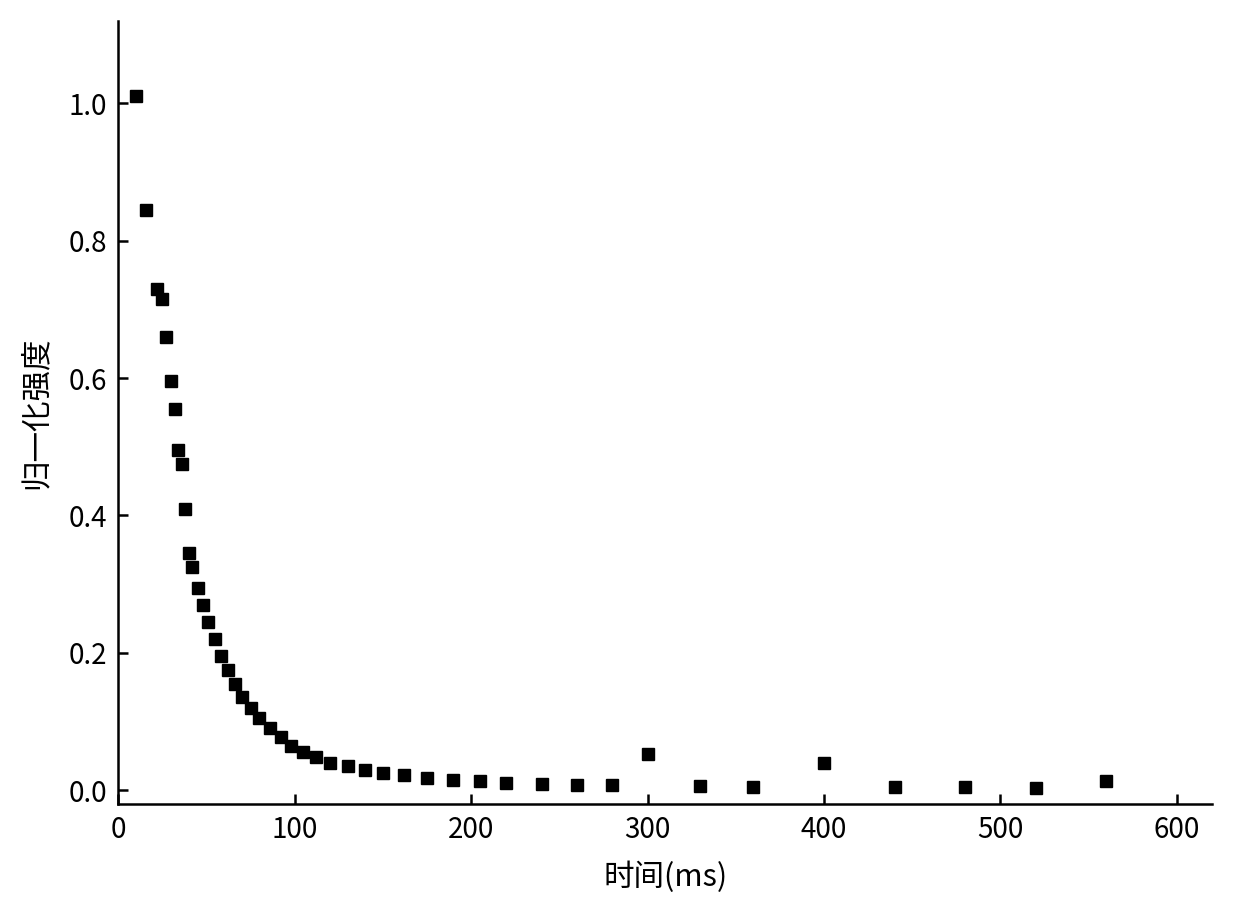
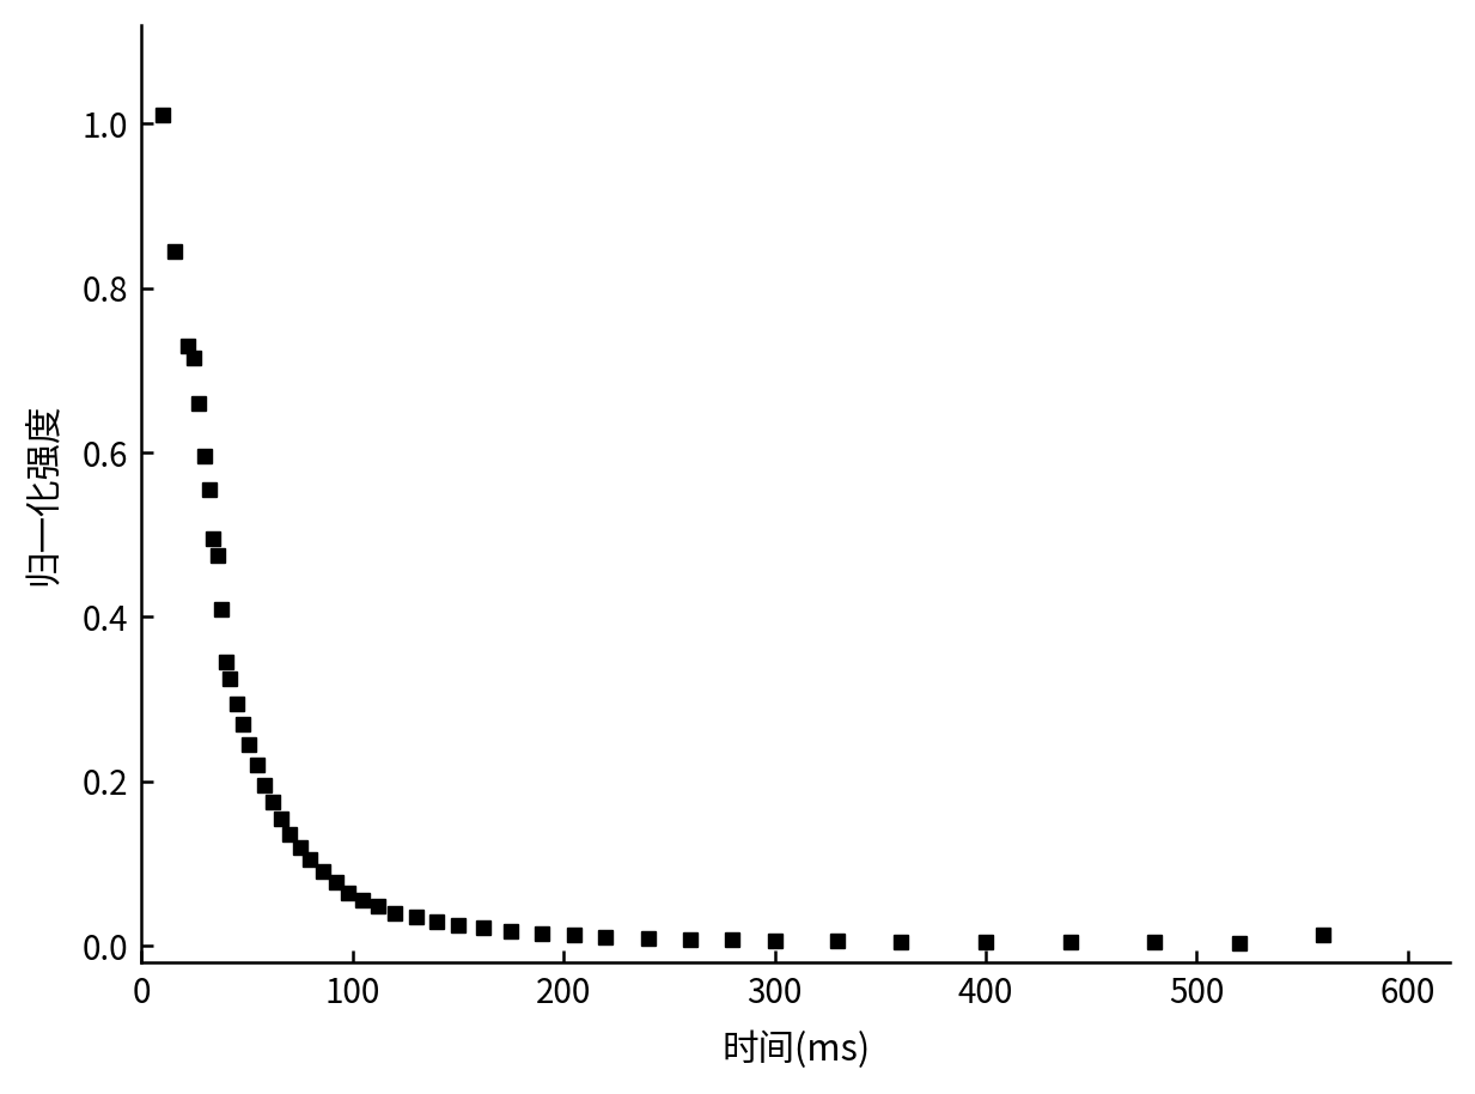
300: 0.052 -> 0.006
400: 0.040 -> 0.005
